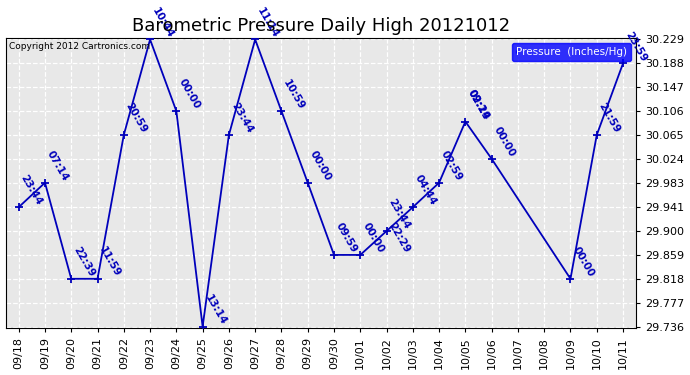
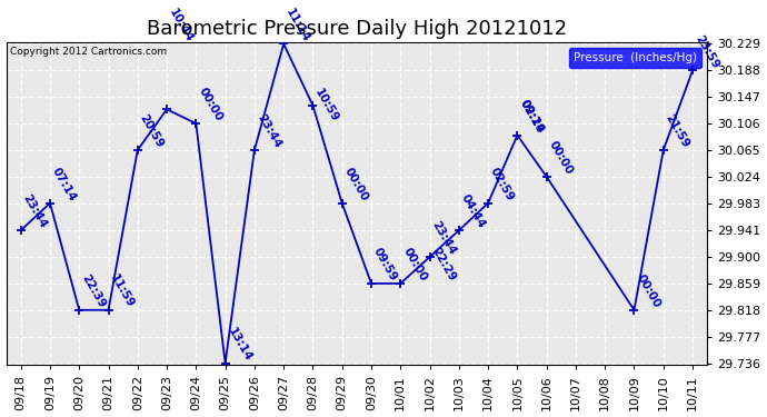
09/23: 30.229 -> 30.128
09/28: 30.106 -> 30.134
